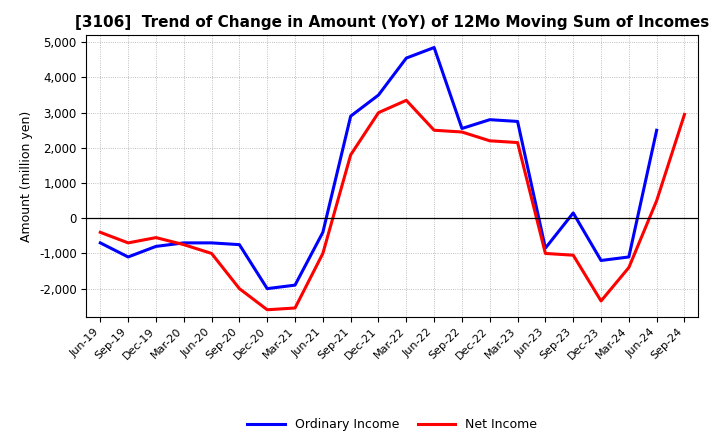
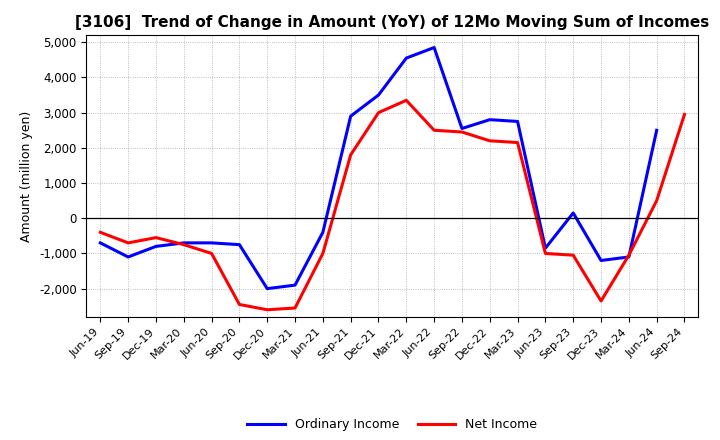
Net Income/Sep-20: -2,000 -> -2,450
Net Income/Mar-24: -1,400 -> -1,050
